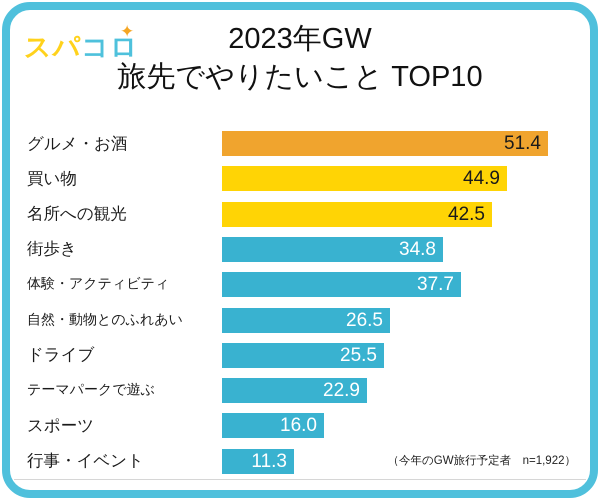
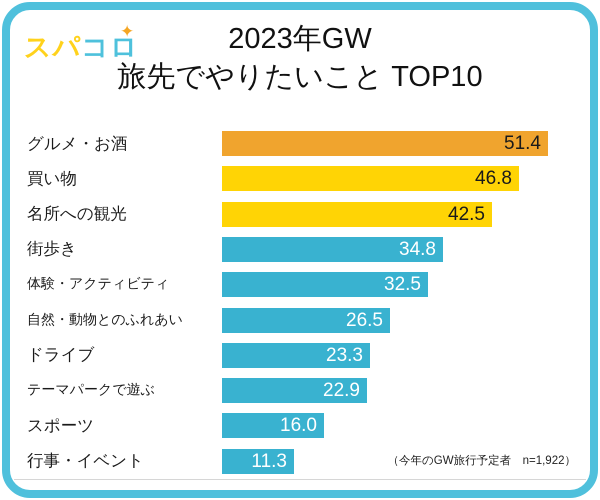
買い物: 44.9 -> 46.8
体験・アクティビティ: 37.7 -> 32.5
ドライブ: 25.5 -> 23.3
